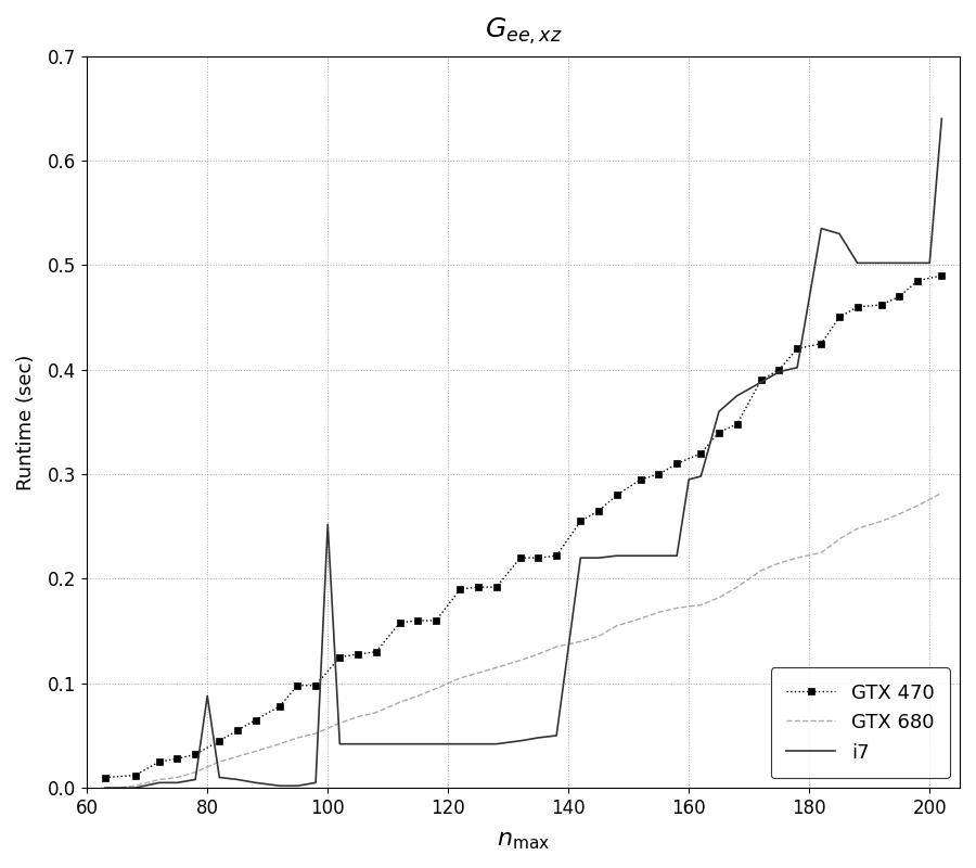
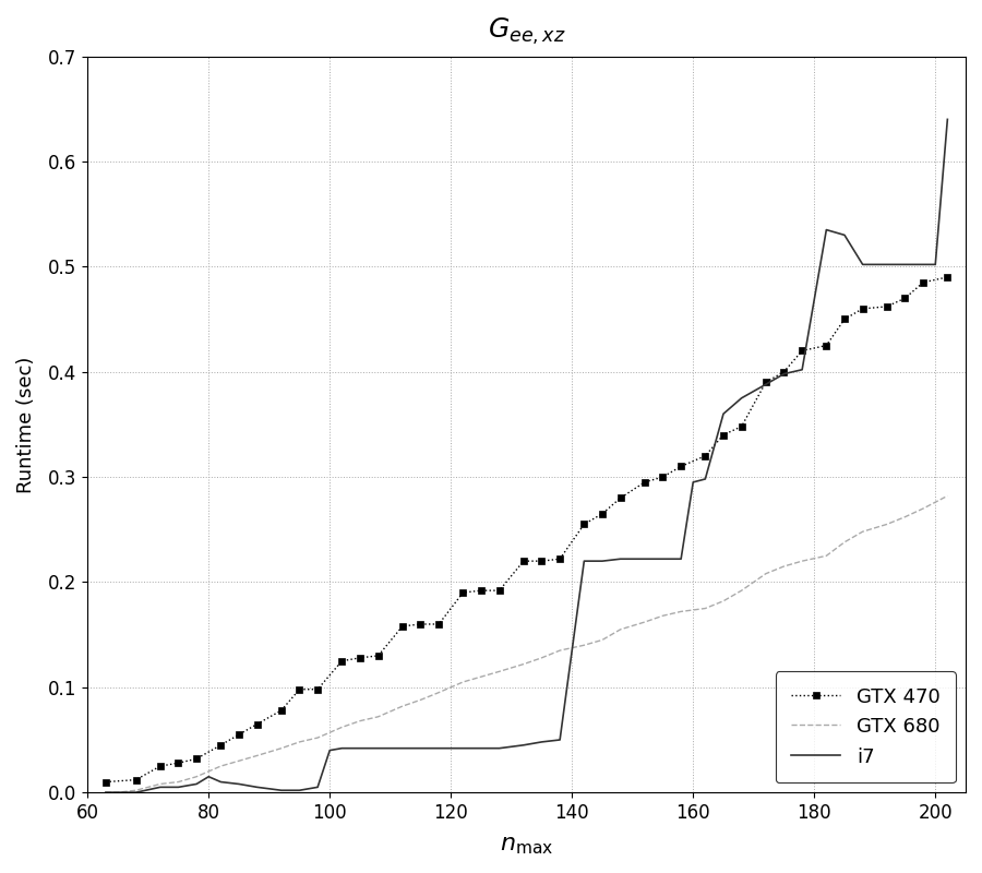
i7/80: 0.088 -> 0.015
i7/100: 0.252 -> 0.040
